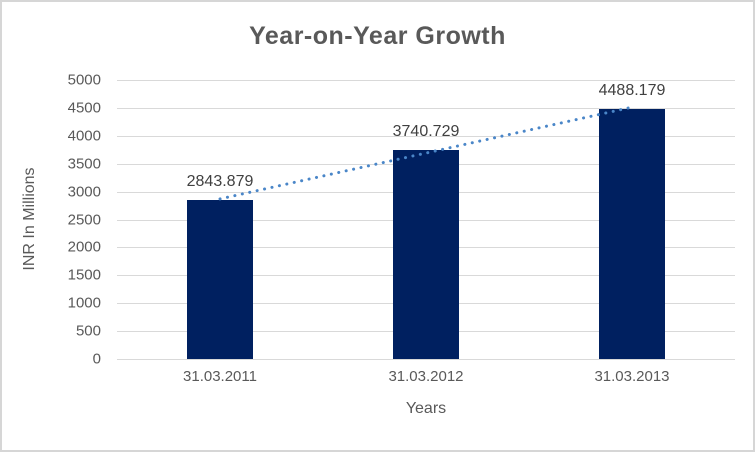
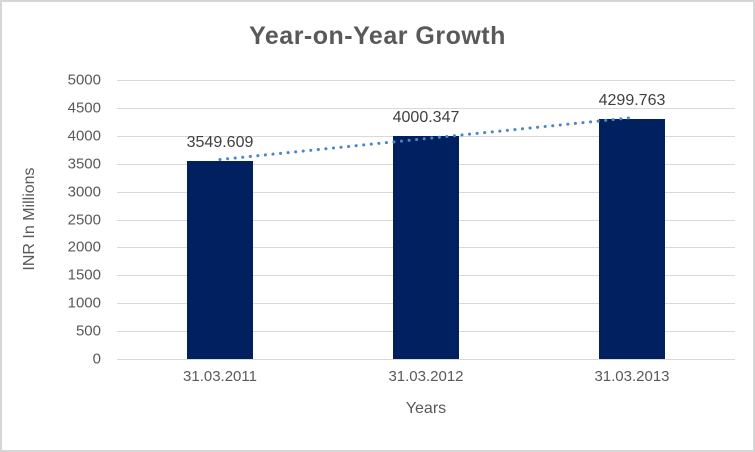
31.03.2011: 2843.879 -> 3549.609
31.03.2012: 3740.729 -> 4000.347
31.03.2013: 4488.179 -> 4299.763
